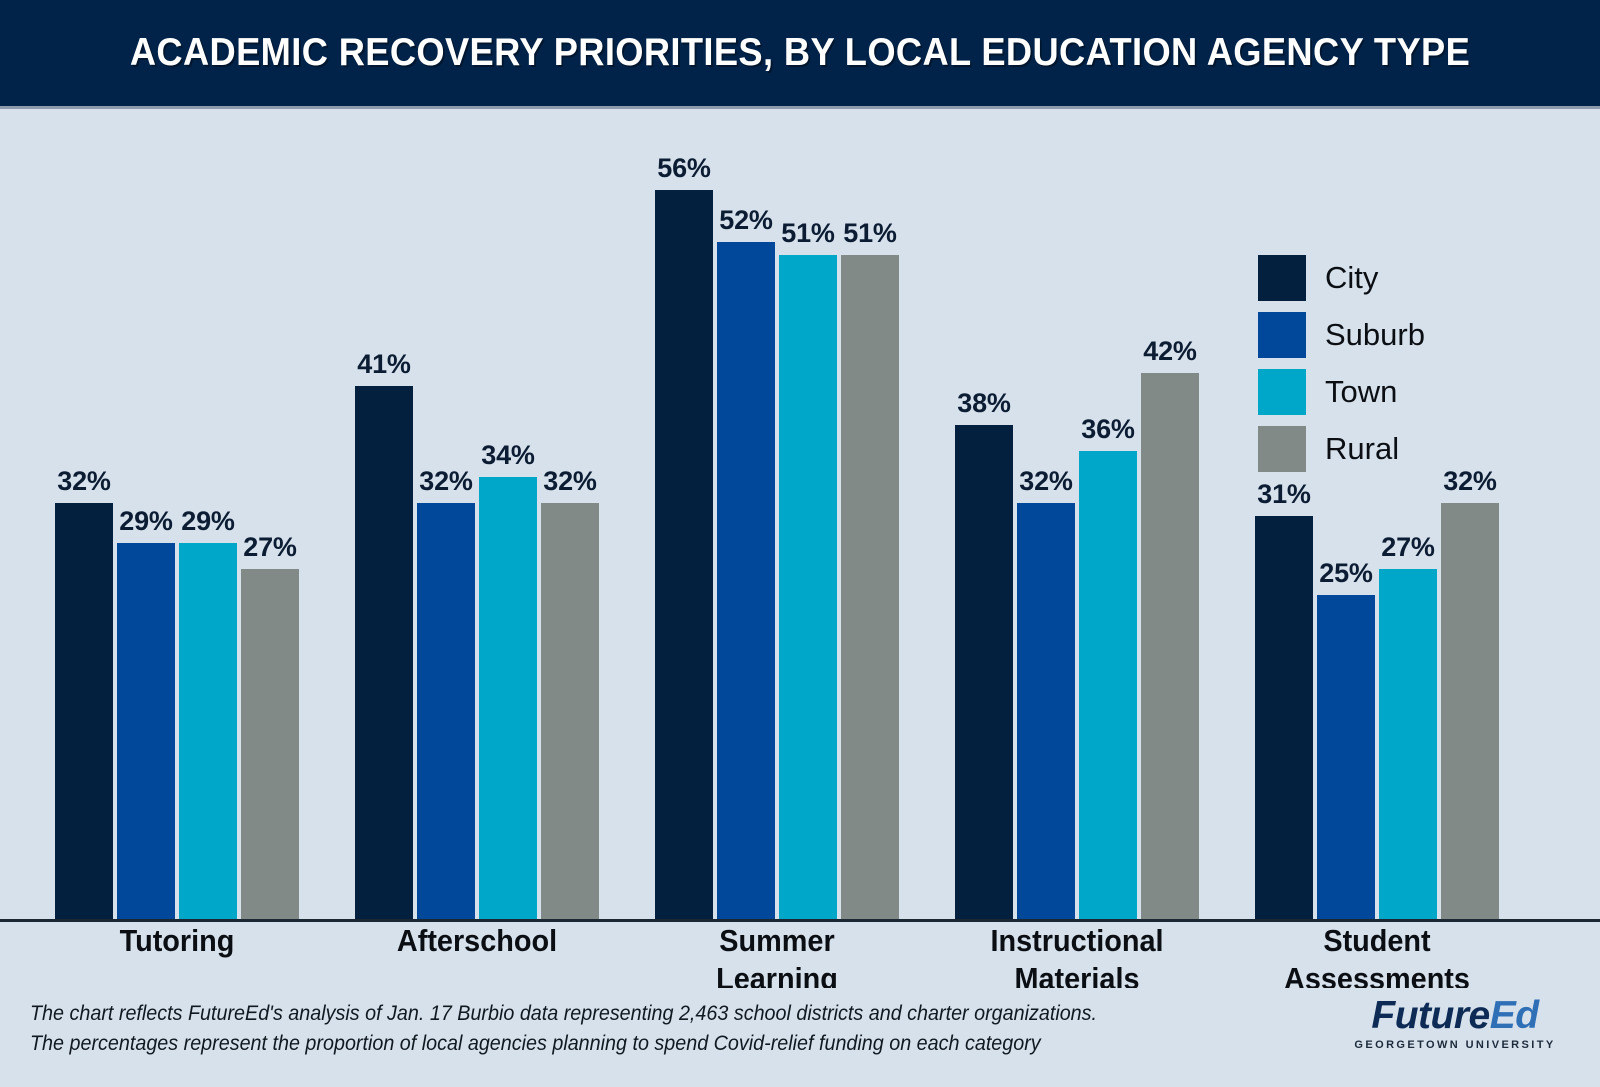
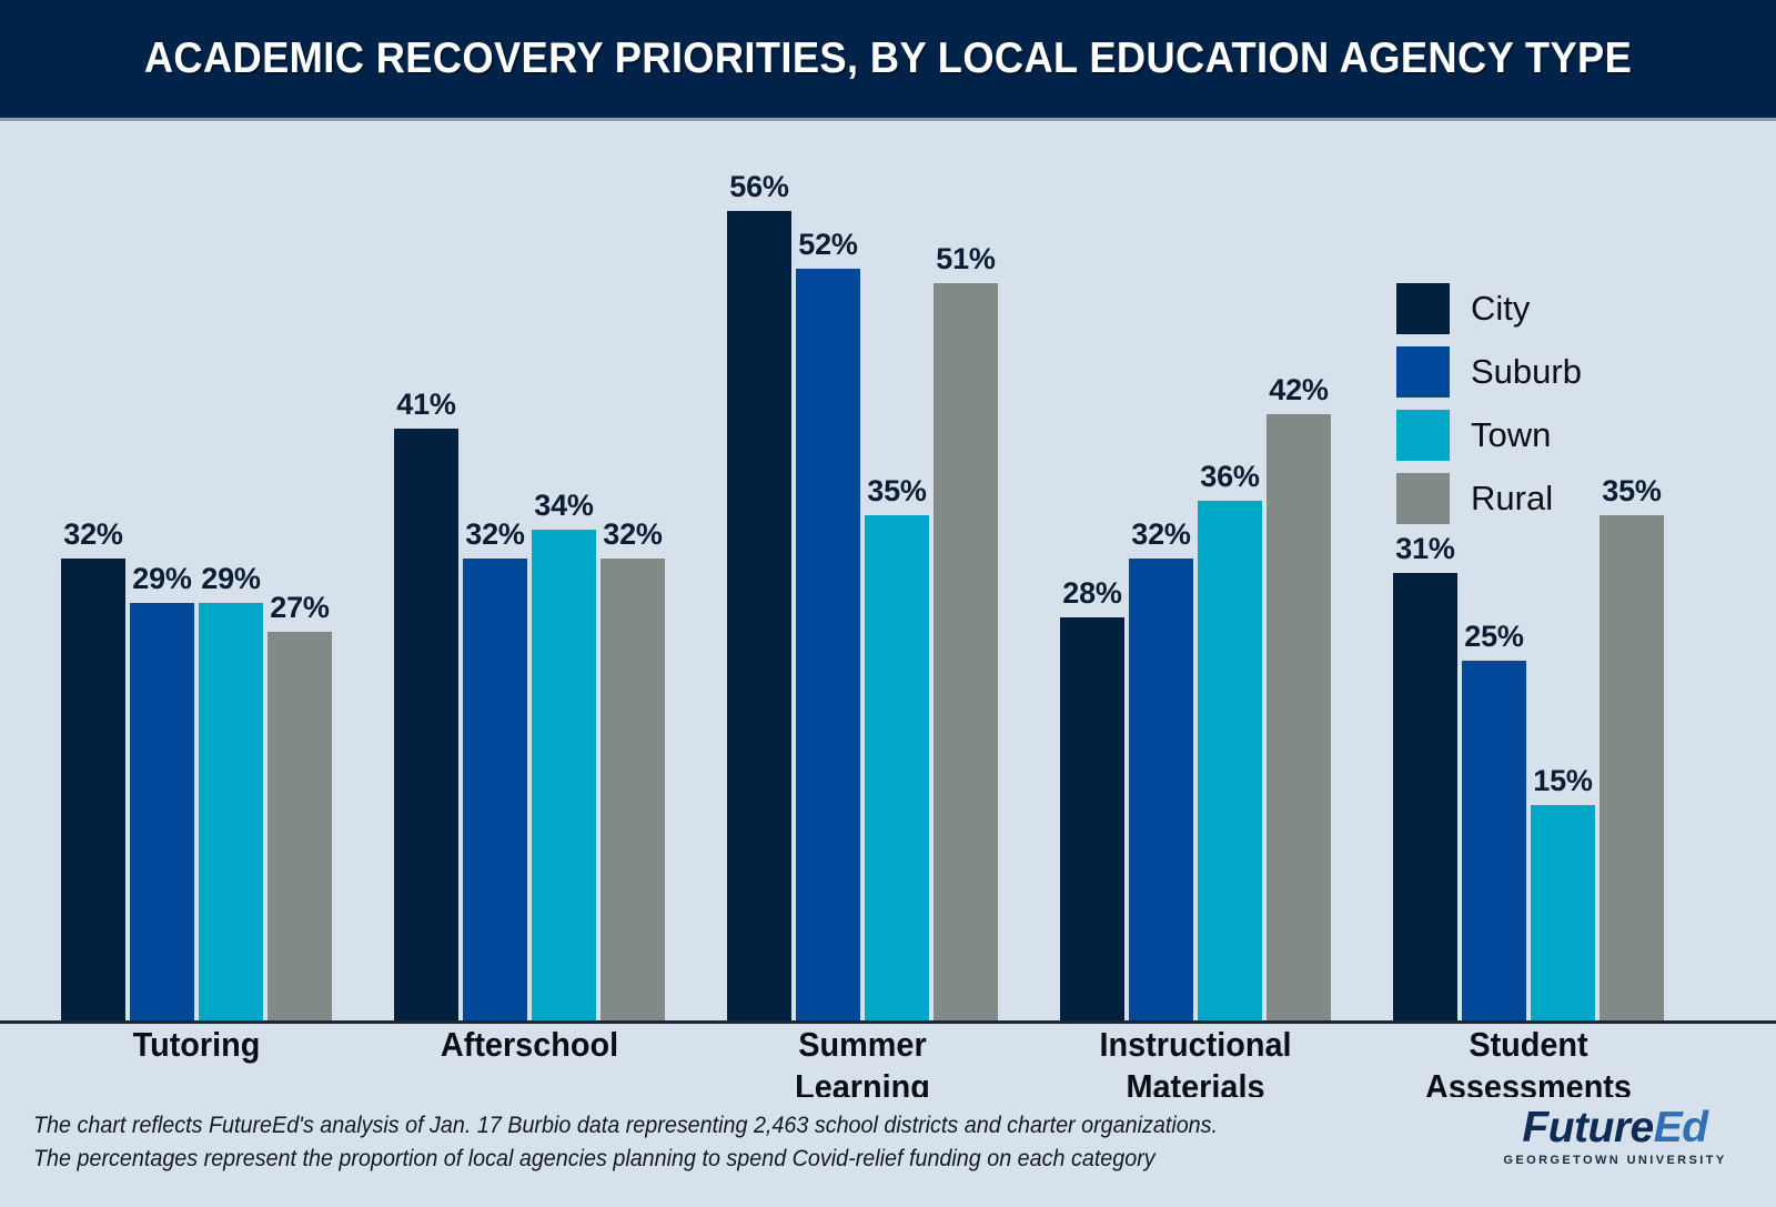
Town/Summer Learning: 51% -> 35%
City/Instructional Materials: 38% -> 28%
Town/Student Assessments: 27% -> 15%
Rural/Student Assessments: 32% -> 35%
